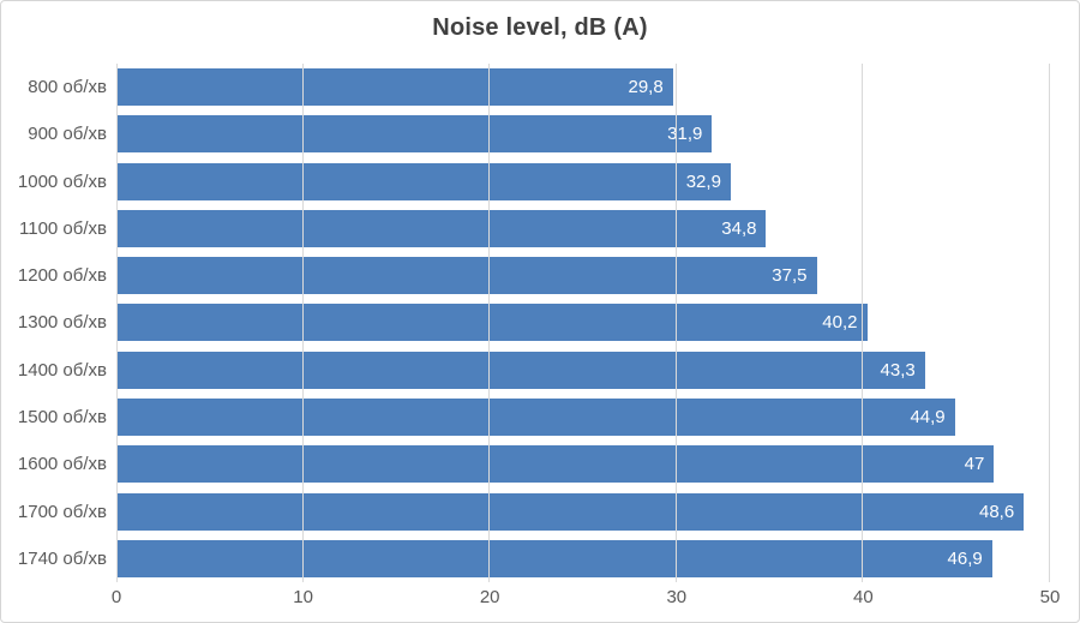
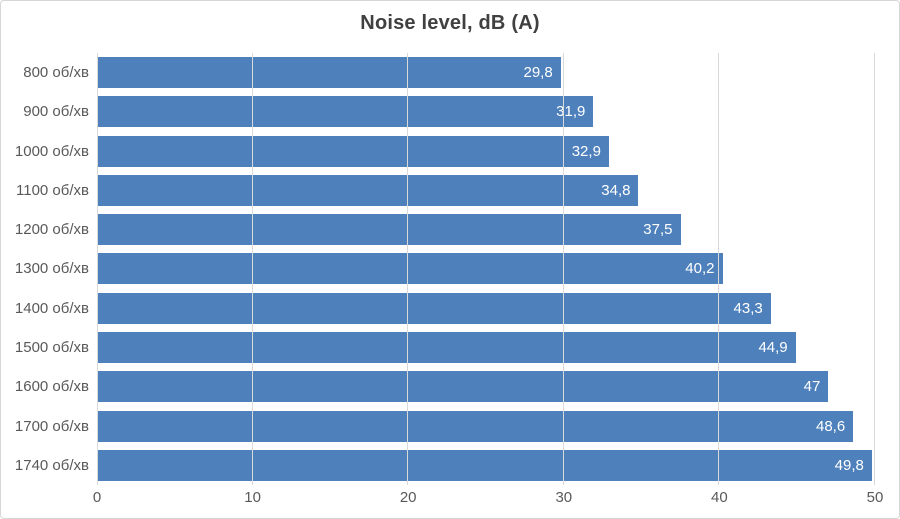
1740 об/хв: 46,9 -> 49,8
